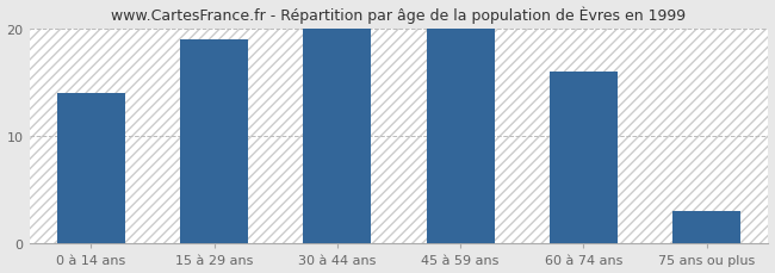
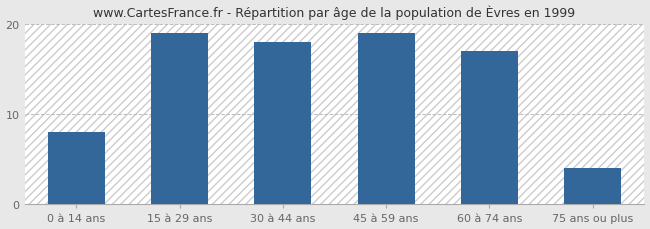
0 à 14 ans: 14 -> 8
30 à 44 ans: 20 -> 18
45 à 59 ans: 20 -> 19
60 à 74 ans: 16 -> 17
75 ans ou plus: 3 -> 4
